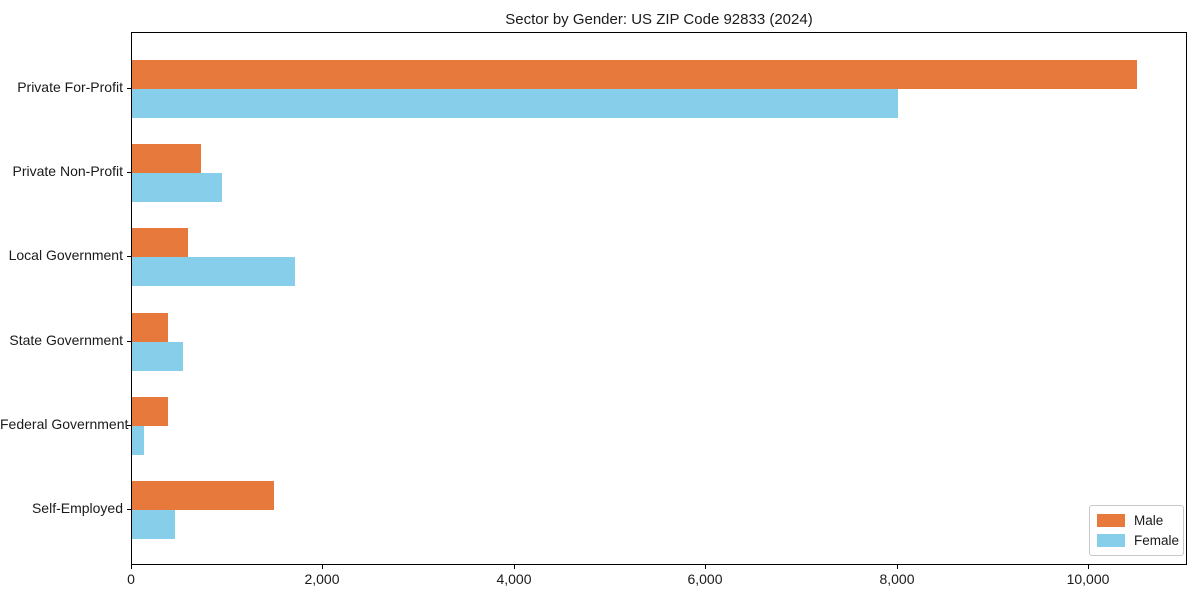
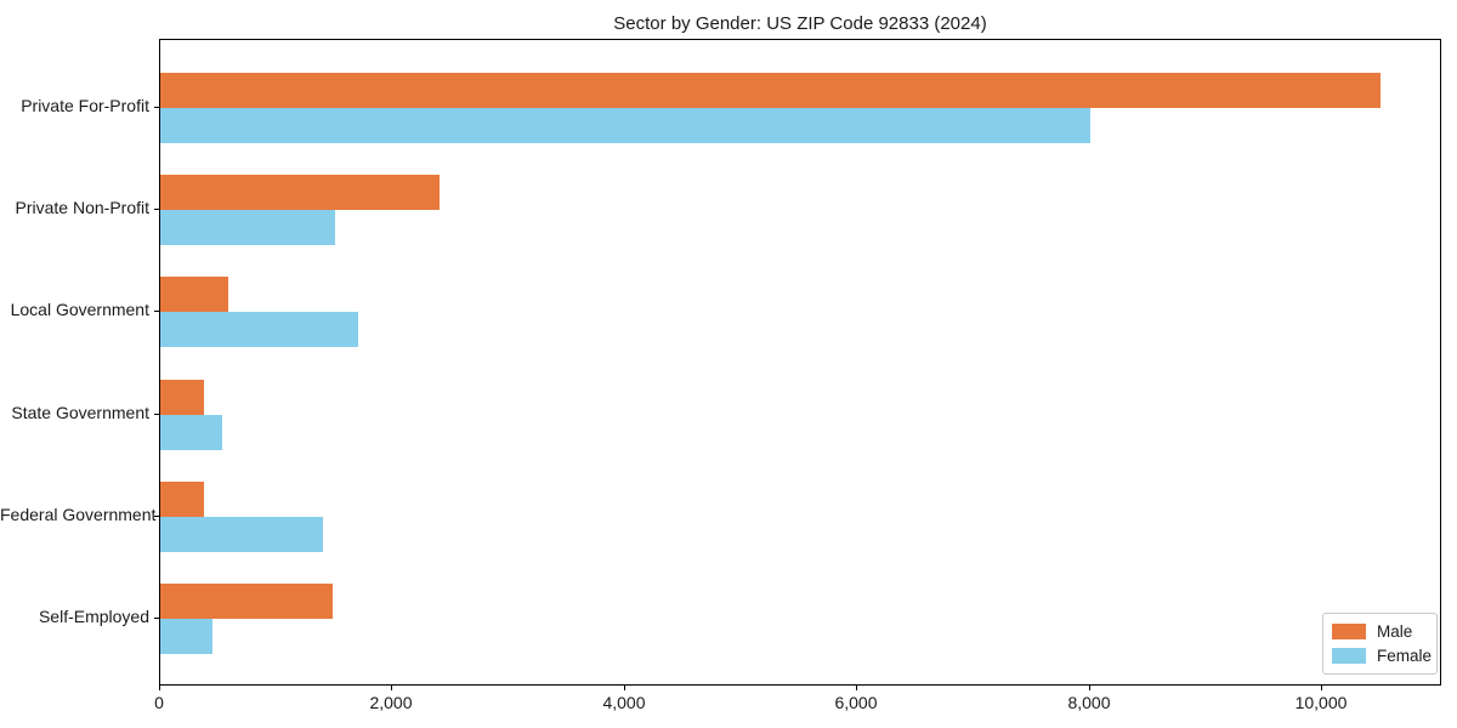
Male/Private Non-Profit: 700 -> 2400
Female/Private Non-Profit: 900 -> 1500
Female/Federal Government: 100 -> 1400
